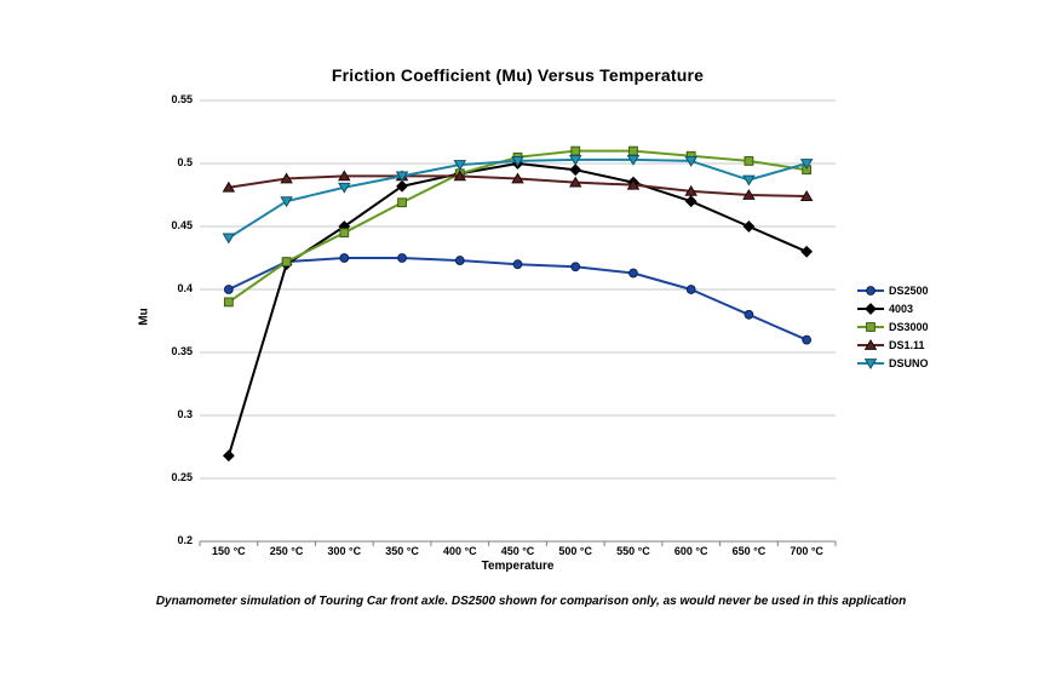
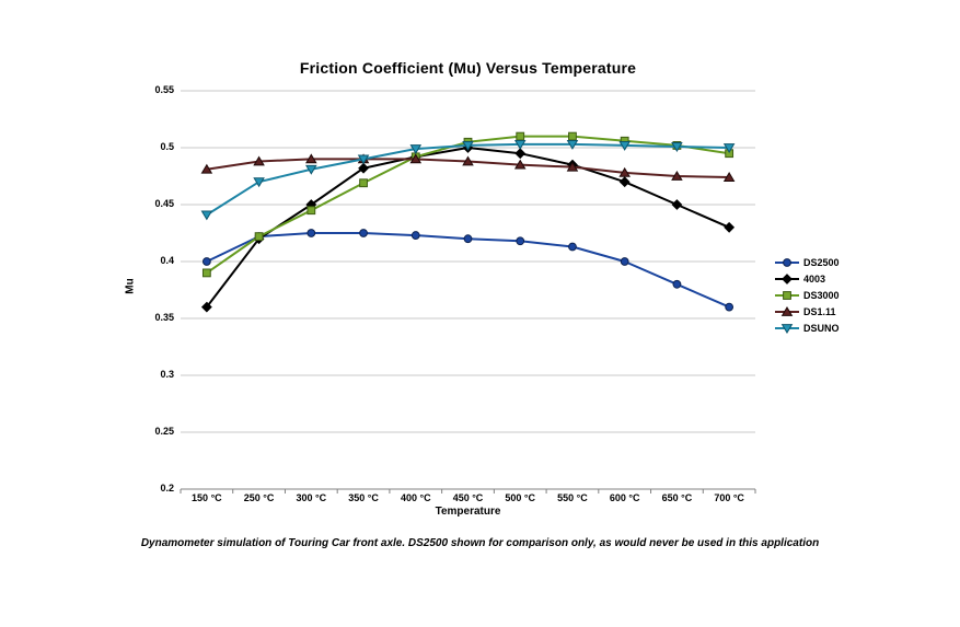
4003/150 °C: 0.268 -> 0.360
DSUNO/650 °C: 0.487 -> 0.501
